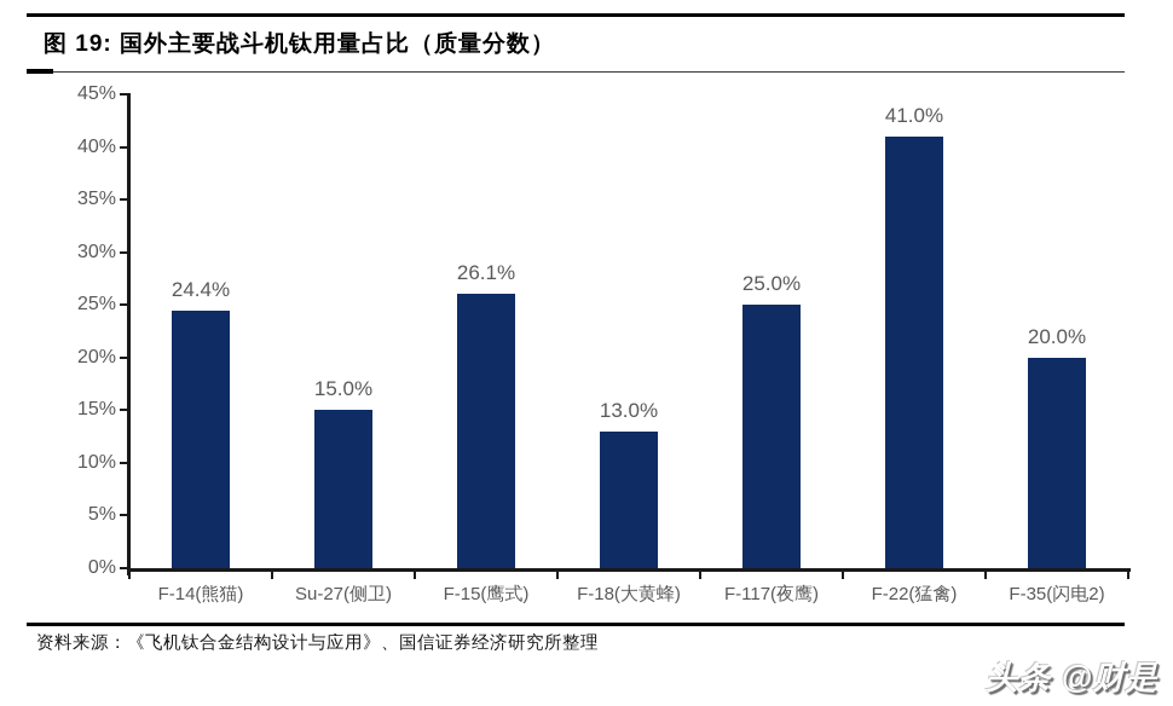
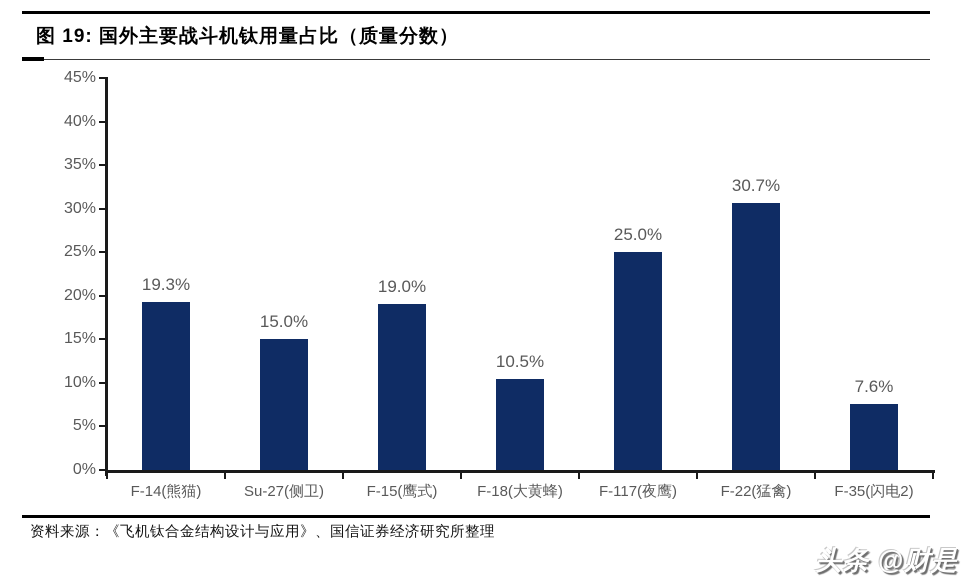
F-14(熊猫): 24.4% -> 19.3%
F-15(鹰式): 26.1% -> 19.0%
F-18(大黄蜂): 13.0% -> 10.5%
F-22(猛禽): 41.0% -> 30.7%
F-35(闪电2): 20.0% -> 7.6%
